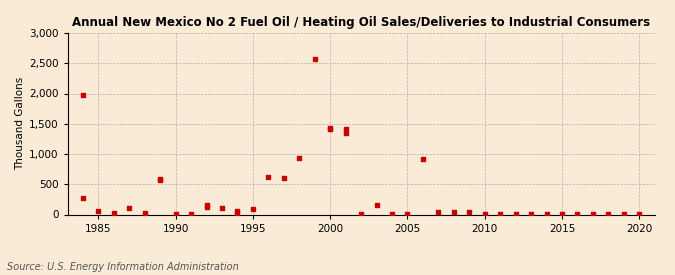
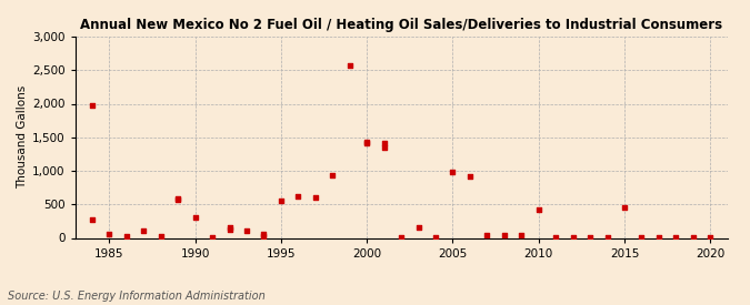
1990: 20 -> 300
1995: 80 -> 560
2005: 10 -> 980
2010: 10 -> 420
2015: 10 -> 460
